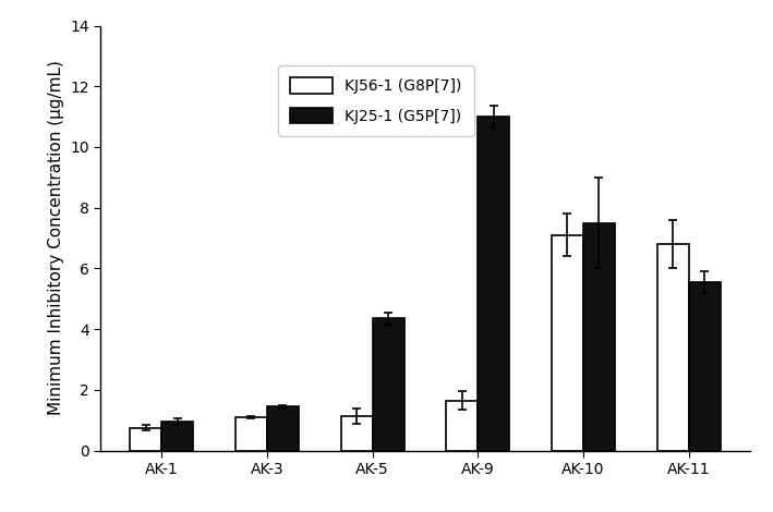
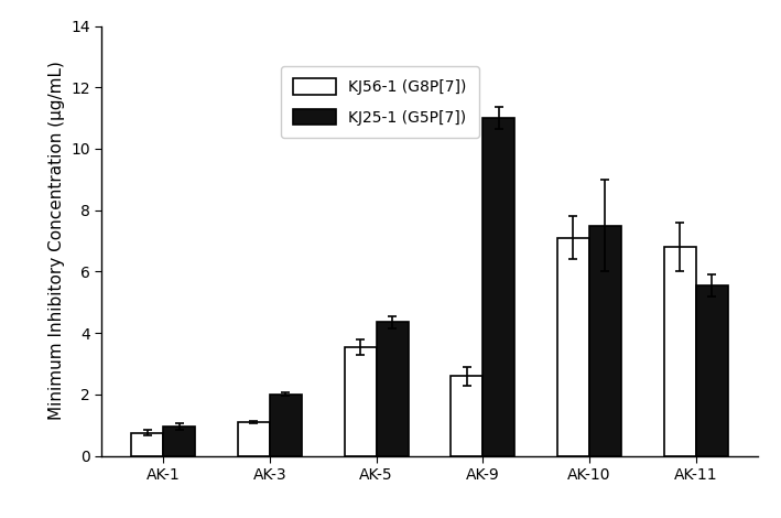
KJ25-1 (G5P[7])/AK-3: 1.45 -> 2.00
KJ56-1 (G8P[7])/AK-5: 1.15 -> 3.55
KJ56-1 (G8P[7])/AK-9: 1.65 -> 2.60
